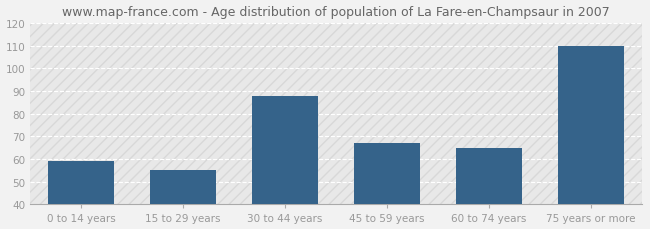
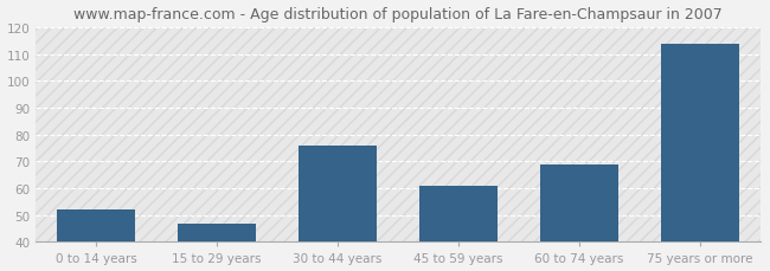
0 to 14 years: 59 -> 52
15 to 29 years: 55 -> 47
30 to 44 years: 88 -> 76
45 to 59 years: 67 -> 61
60 to 74 years: 65 -> 69
75 years or more: 110 -> 114
